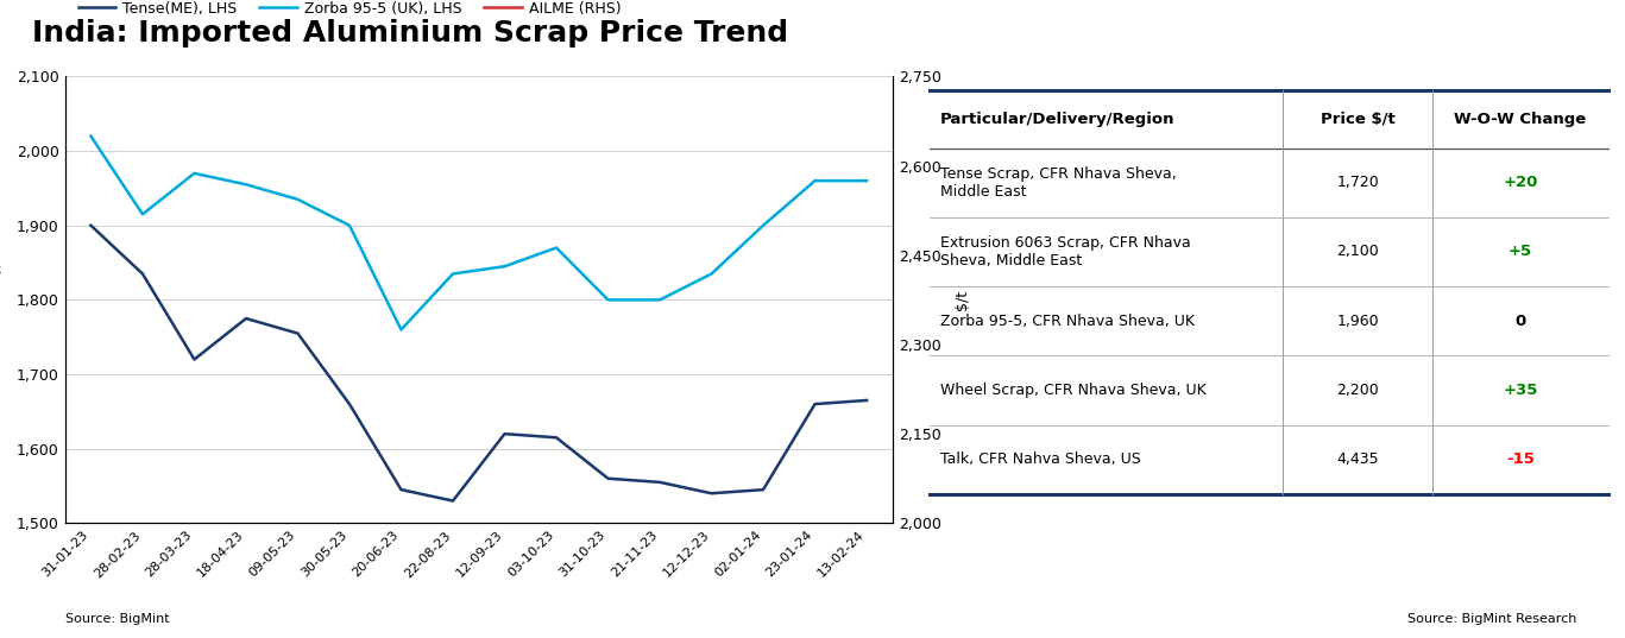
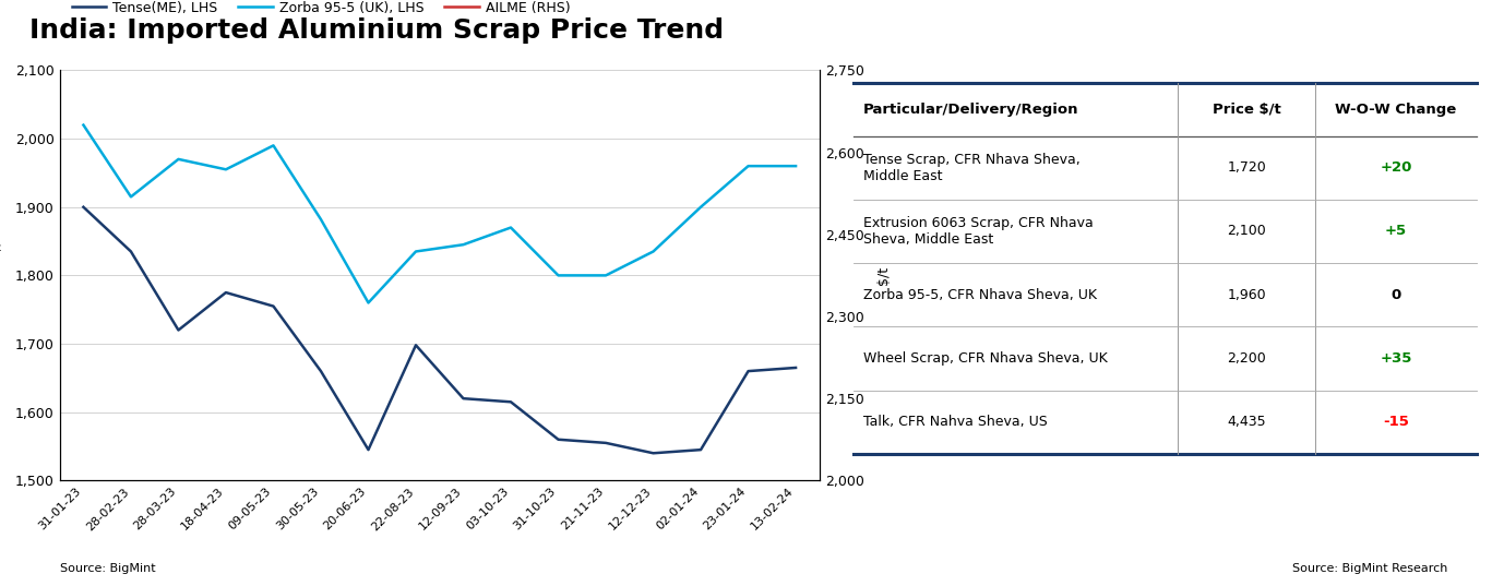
Zorba 95-5 (UK), LHS/09-05-23: 1,935 -> 1,990
Zorba 95-5 (UK), LHS/30-05-23: 1,900 -> 1,882
Tense(ME), LHS/22-08-23: 1,530 -> 1,698
